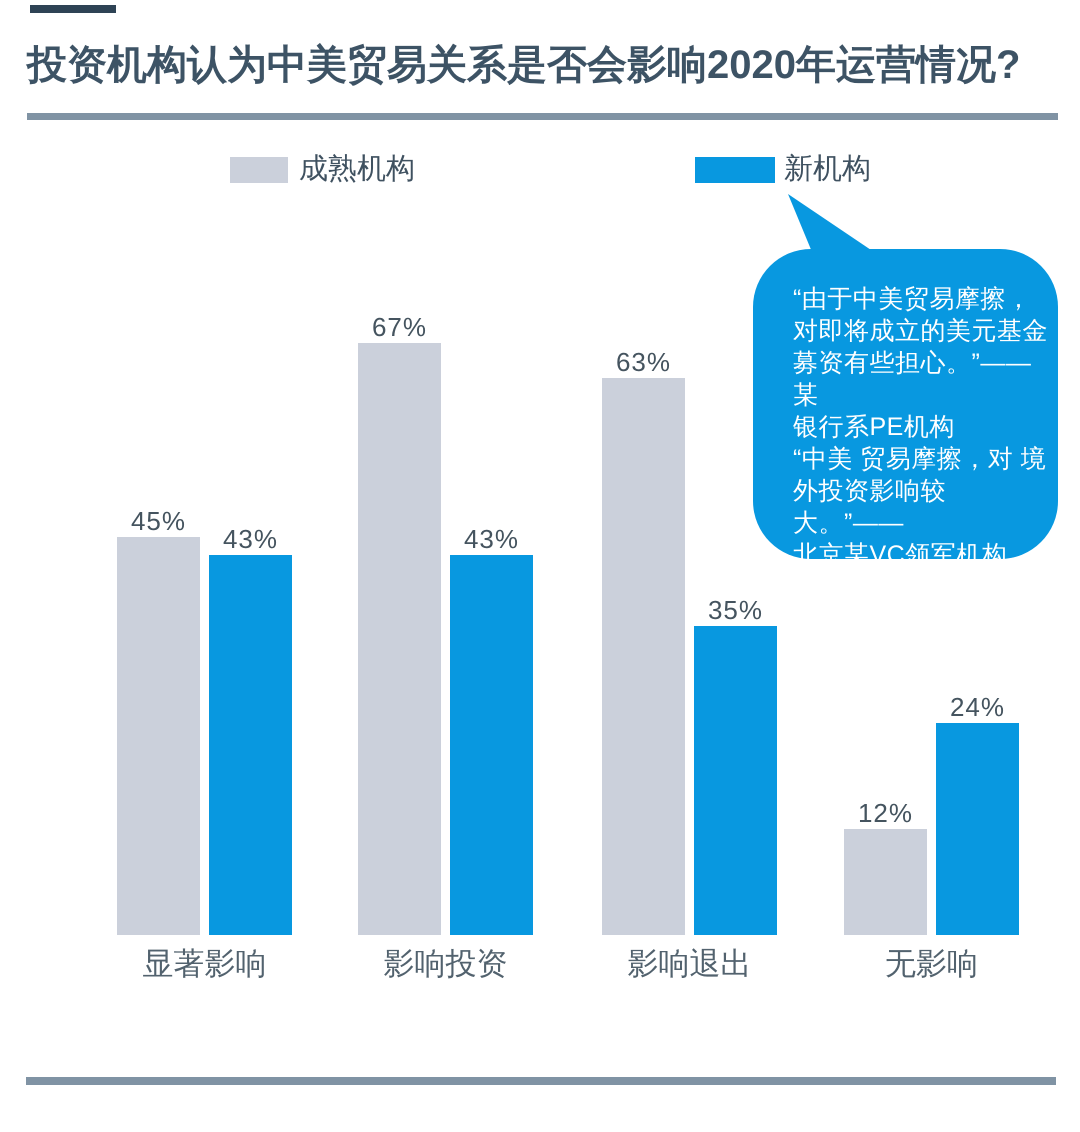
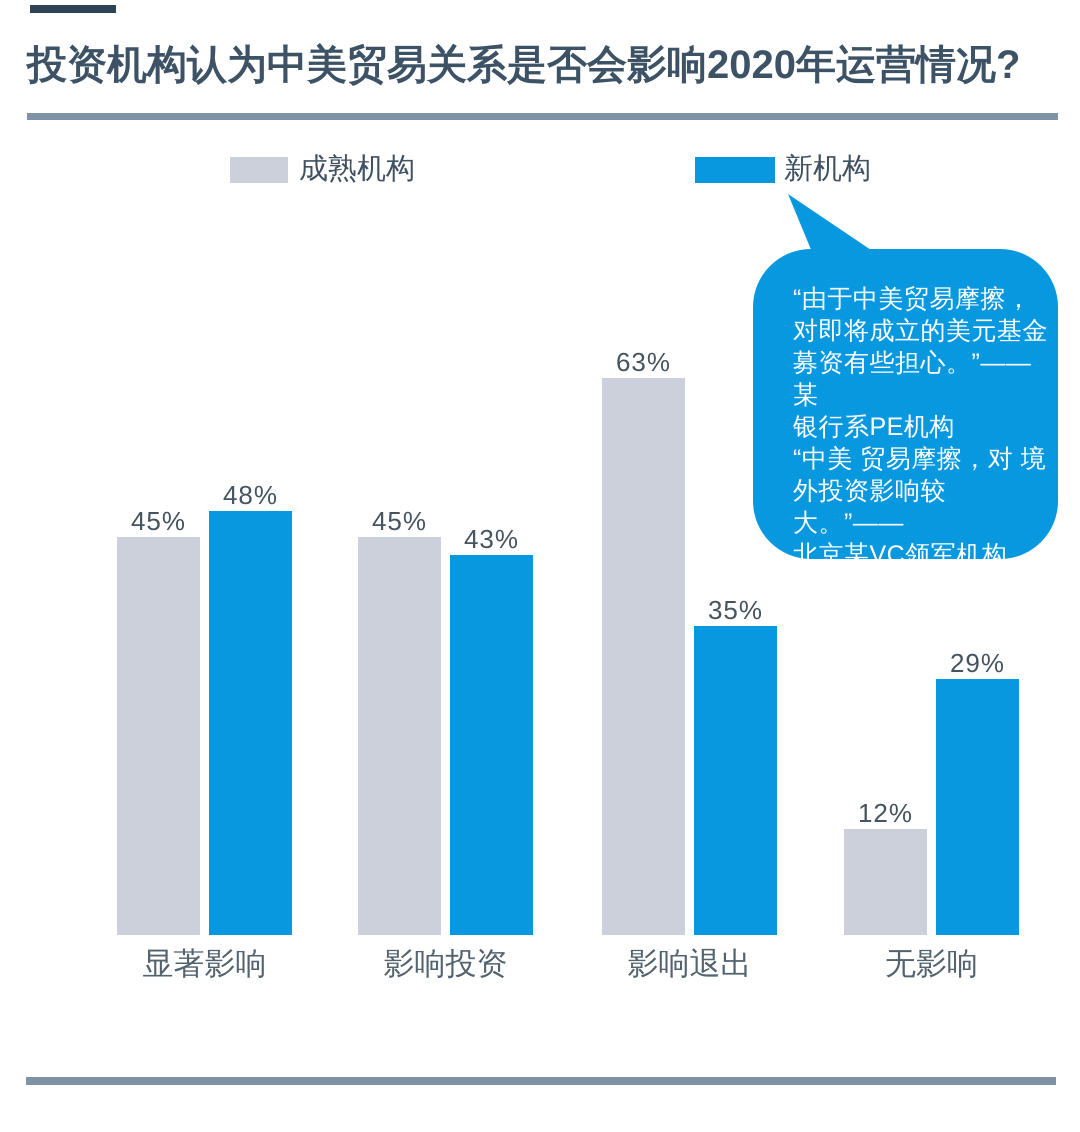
新机构/显著影响: 43% -> 48%
成熟机构/影响投资: 67% -> 45%
新机构/无影响: 24% -> 29%
